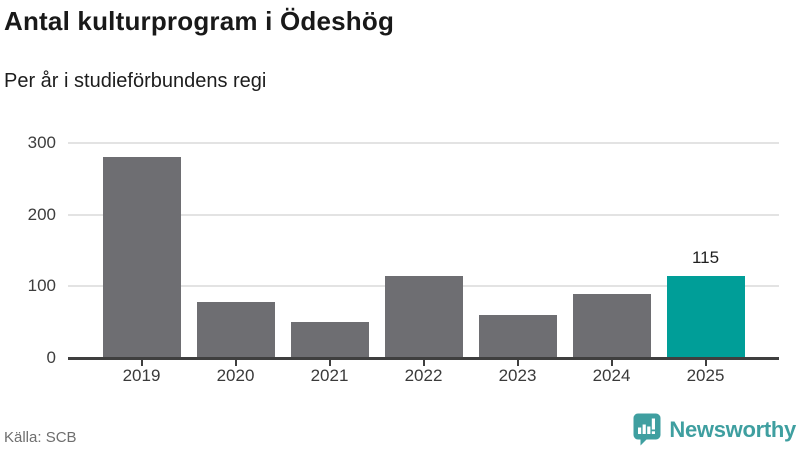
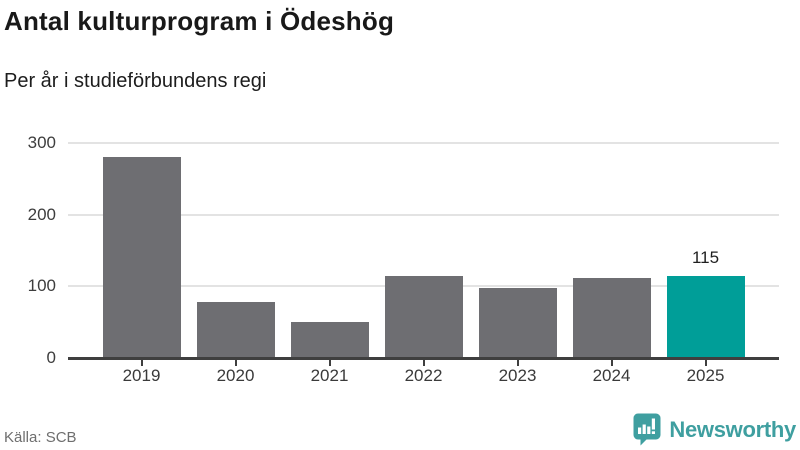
2023: 60 -> 100
2024: 90 -> 110
